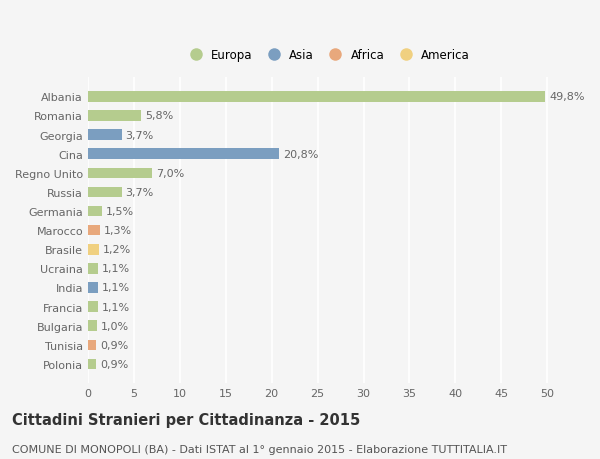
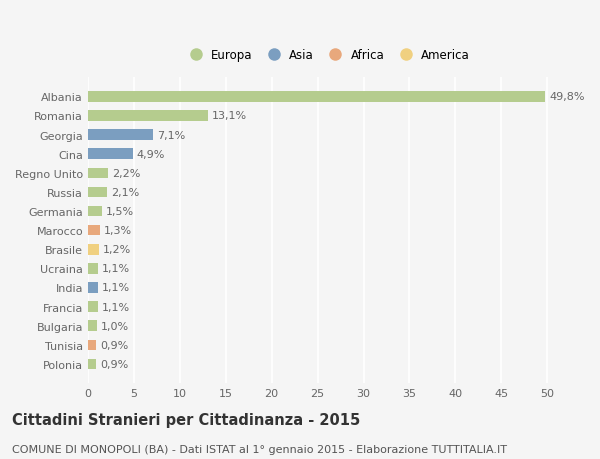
Romania: 5,8% -> 13,1%
Georgia: 3,7% -> 7,1%
Cina: 20,8% -> 4,9%
Regno Unito: 7,0% -> 2,2%
Russia: 3,7% -> 2,1%
